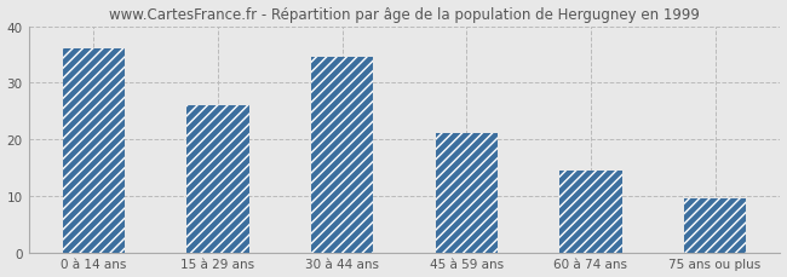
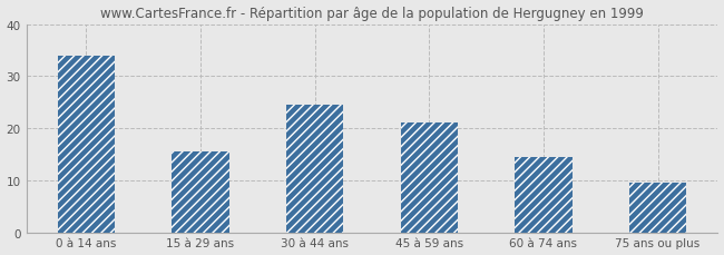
0 à 14 ans: 36.0 -> 34.0
15 à 29 ans: 26.0 -> 15.5
30 à 44 ans: 34.5 -> 24.5
